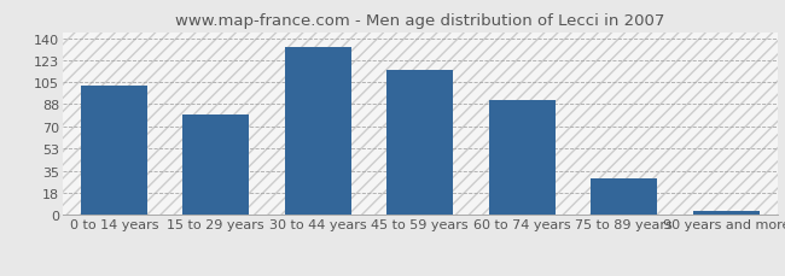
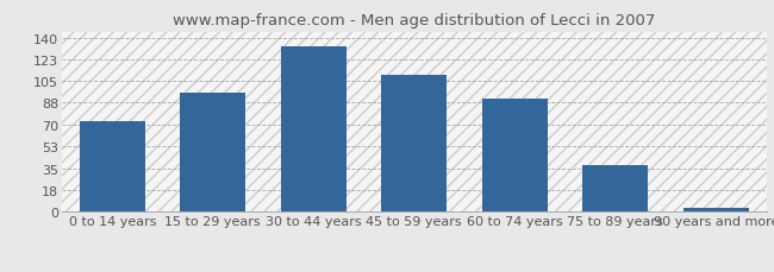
0 to 14 years: 103 -> 73
15 to 29 years: 80 -> 96
45 to 59 years: 115 -> 110
75 to 89 years: 29 -> 38
